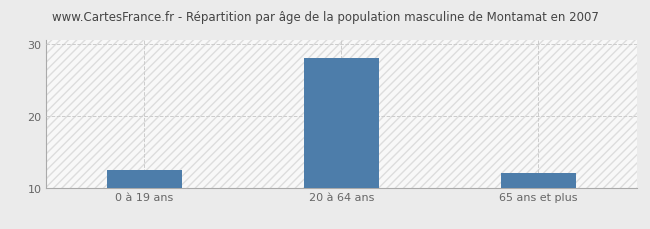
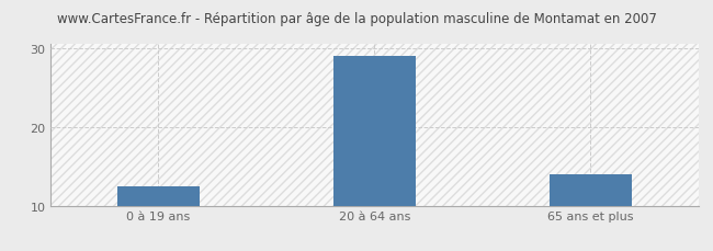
20 à 64 ans: 28.0 -> 29.0
65 ans et plus: 12.0 -> 14.0
